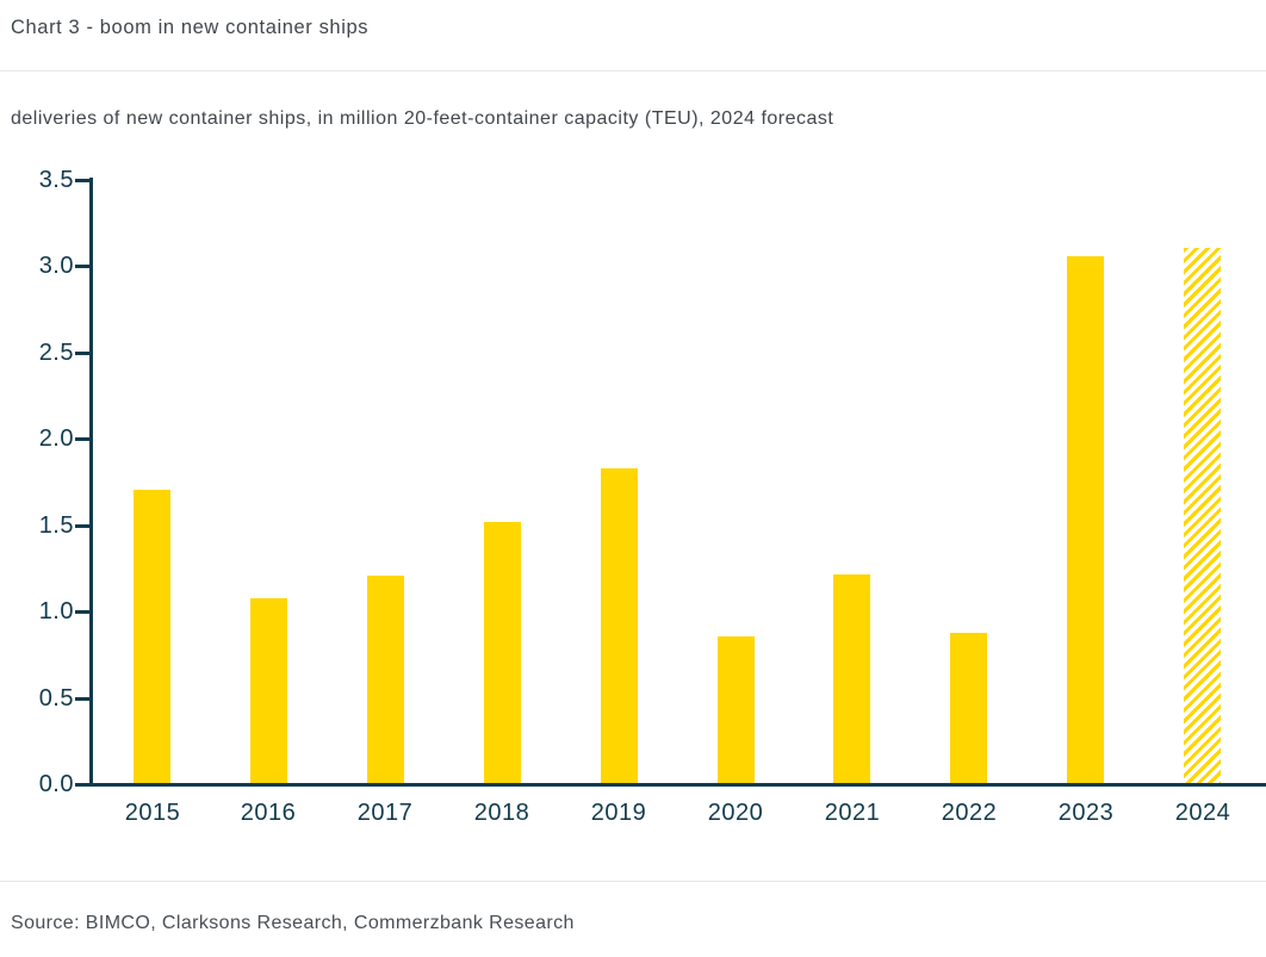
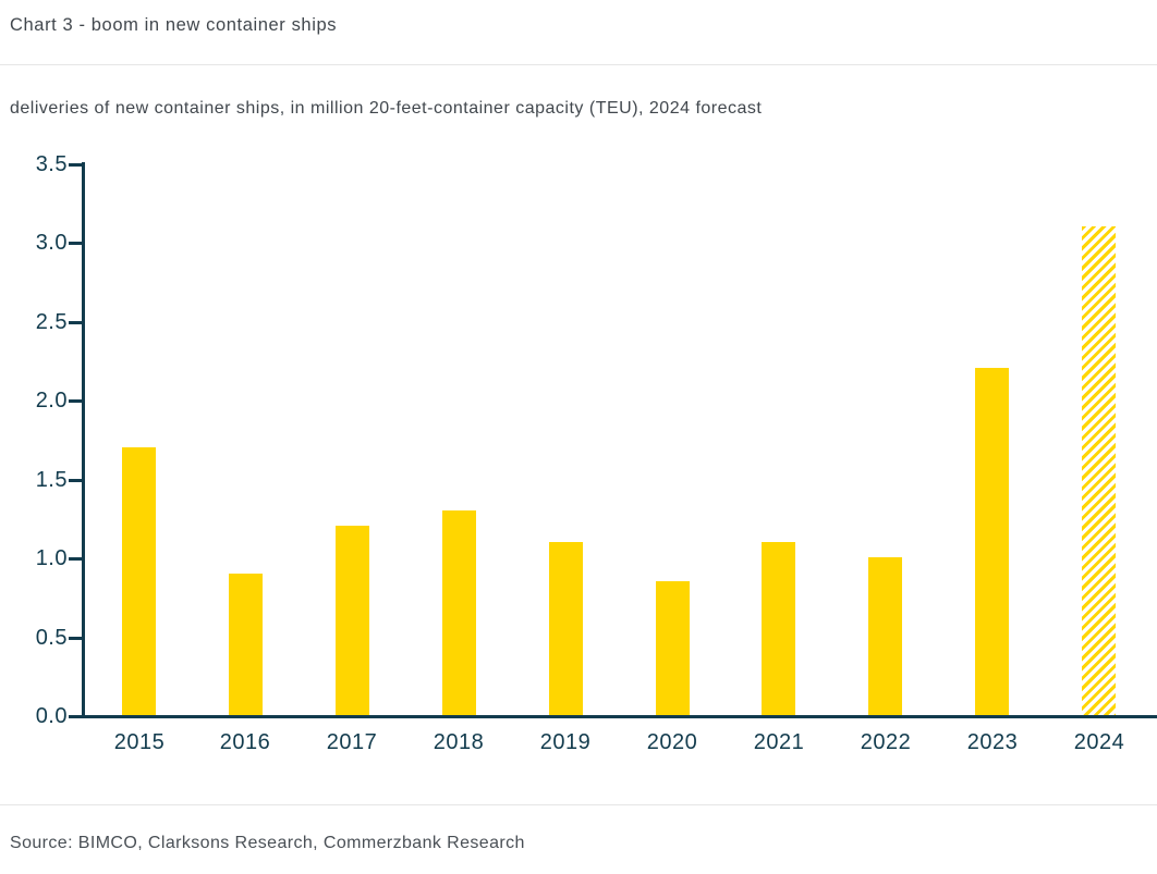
2016: 1.07 -> 0.90
2018: 1.51 -> 1.30
2019: 1.82 -> 1.10
2021: 1.21 -> 1.10
2022: 0.87 -> 1.00
2023: 3.05 -> 2.20
